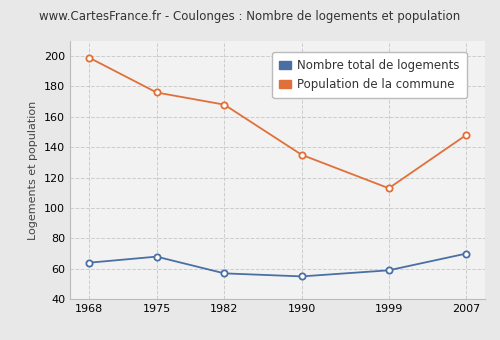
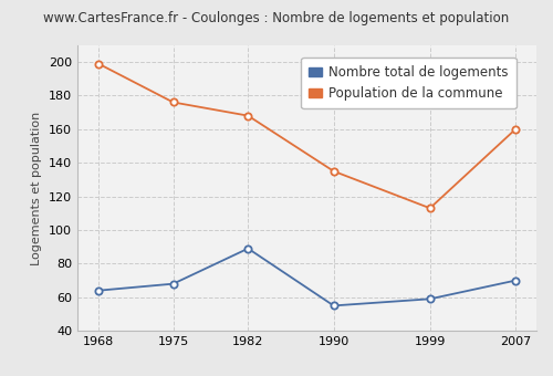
Nombre total de logements/1982: 57 -> 89
Population de la commune/2007: 148 -> 160
